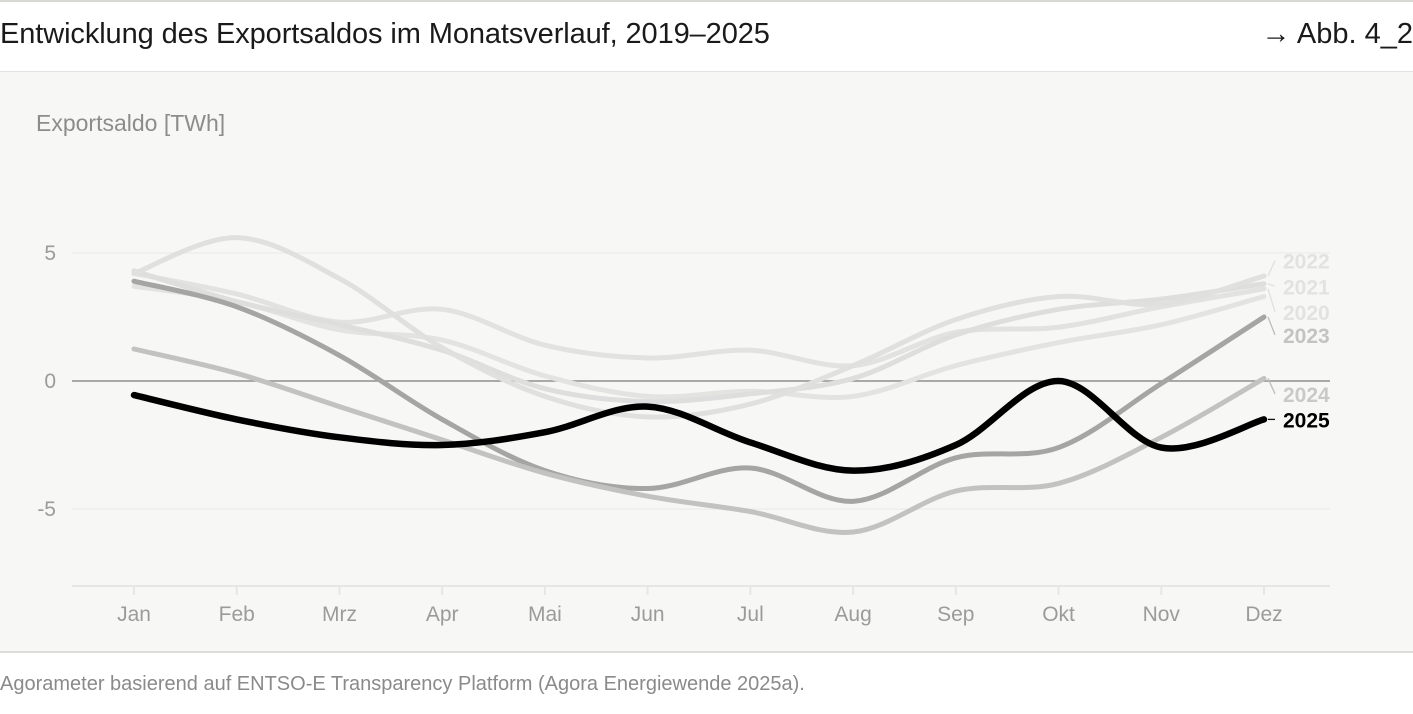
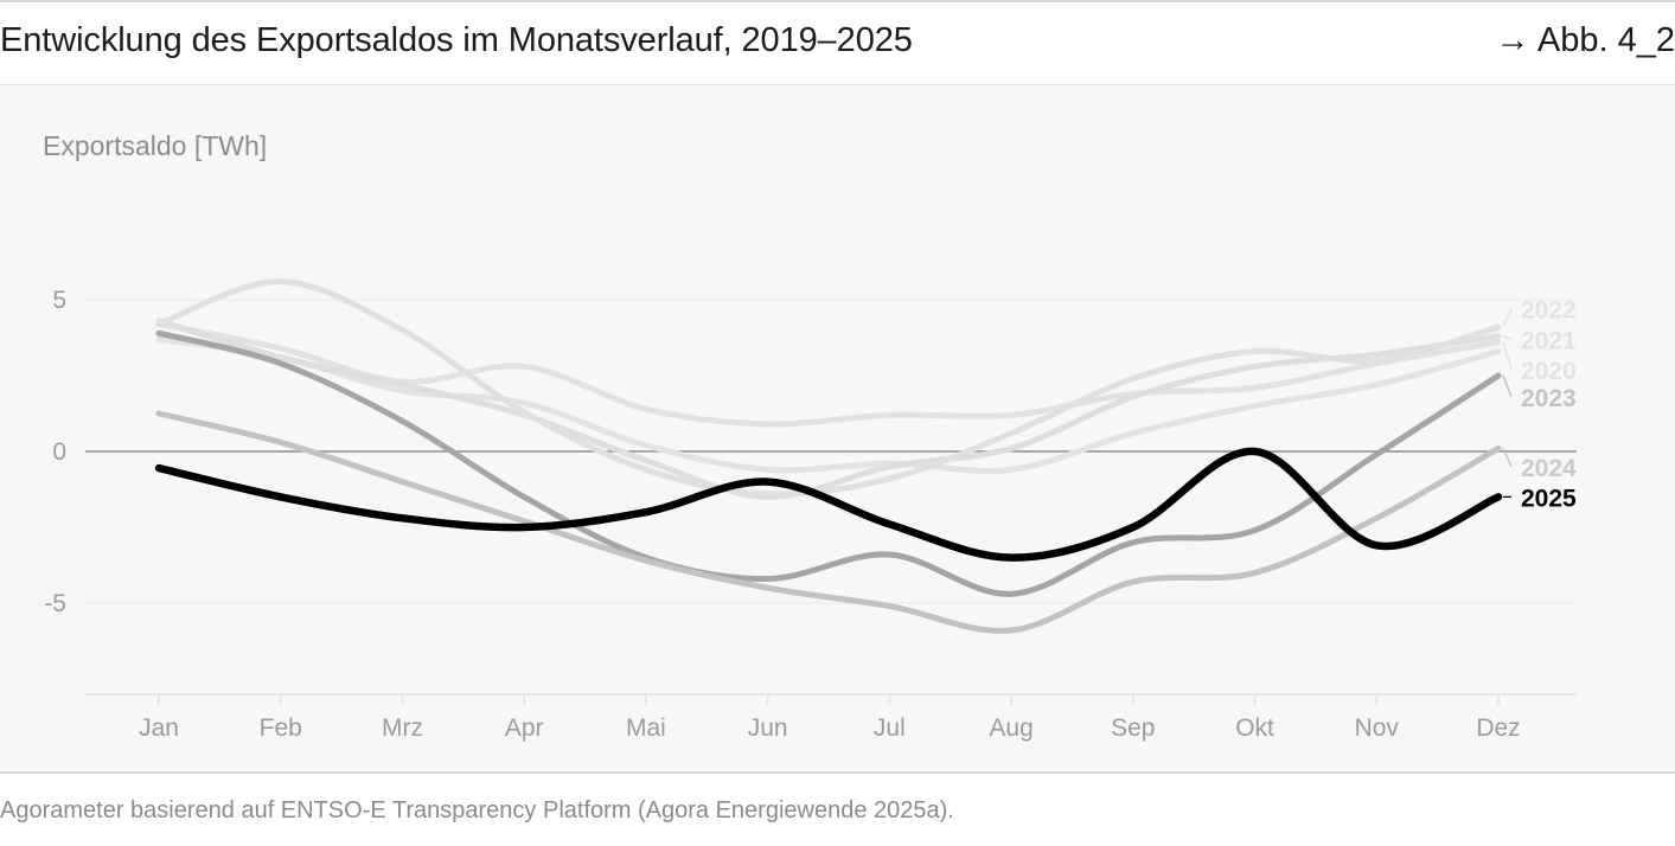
2021/Jun: -0.8 -> -1.5
2020/Aug: 0.6 -> 1.2
2025/Nov: -2.6 -> -3.1
